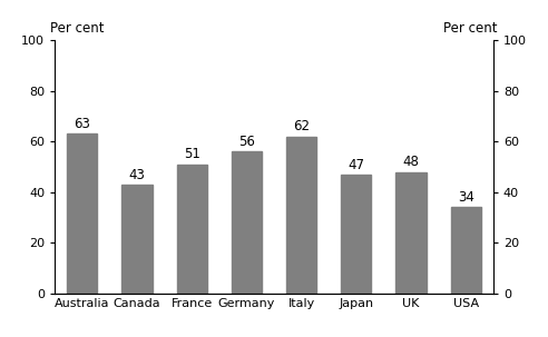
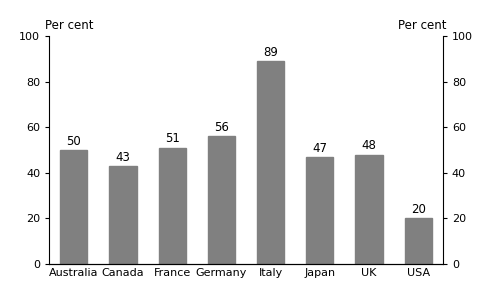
Australia: 63 -> 50
Italy: 62 -> 89
USA: 34 -> 20
